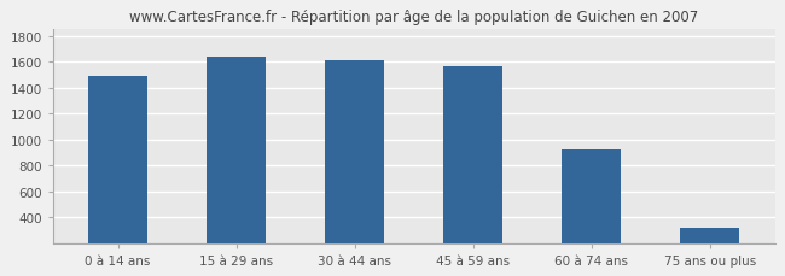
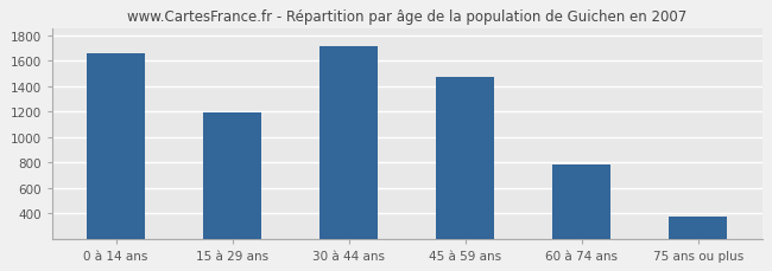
0 à 14 ans: 1490 -> 1660
15 à 29 ans: 1640 -> 1190
30 à 44 ans: 1610 -> 1710
45 à 59 ans: 1560 -> 1470
60 à 74 ans: 920 -> 780
75 ans ou plus: 320 -> 380
